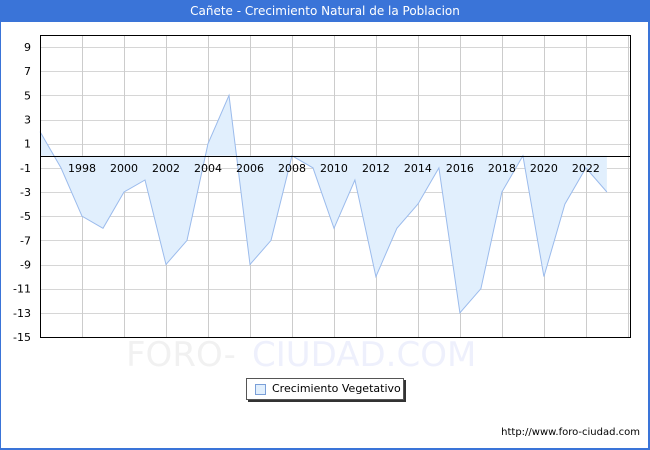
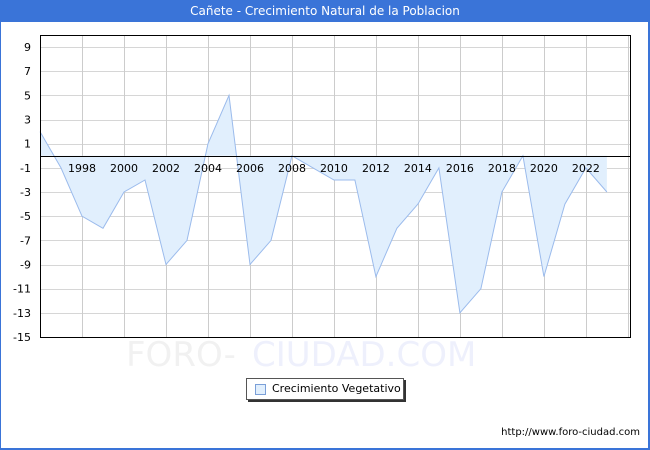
2010: -6 -> -2
